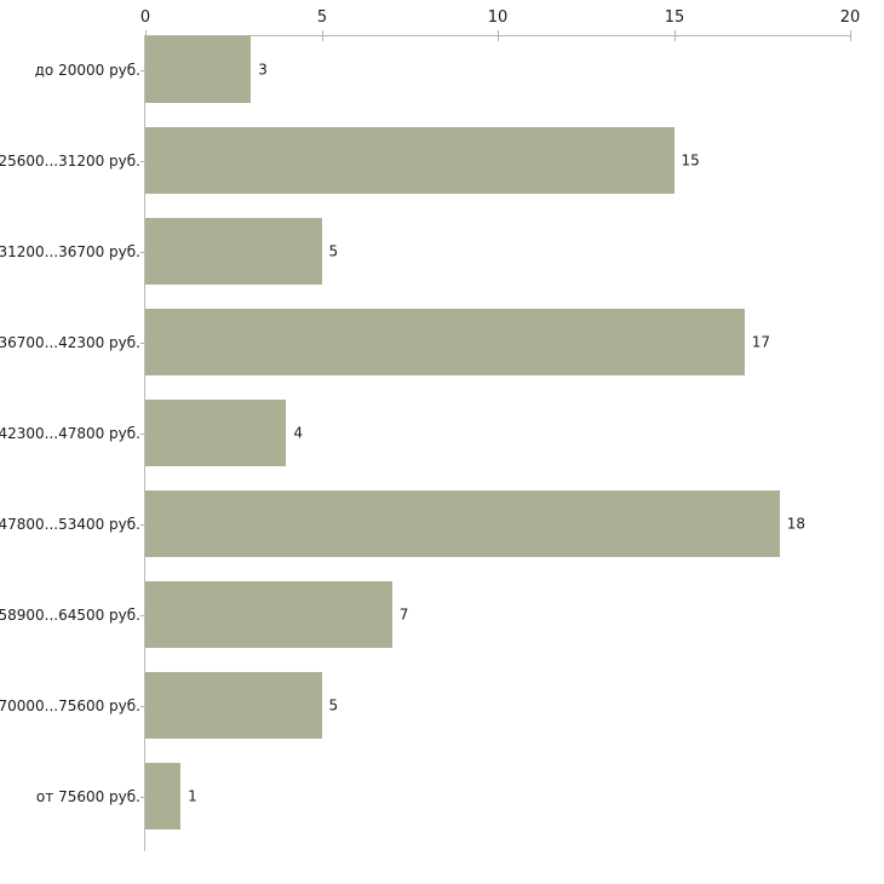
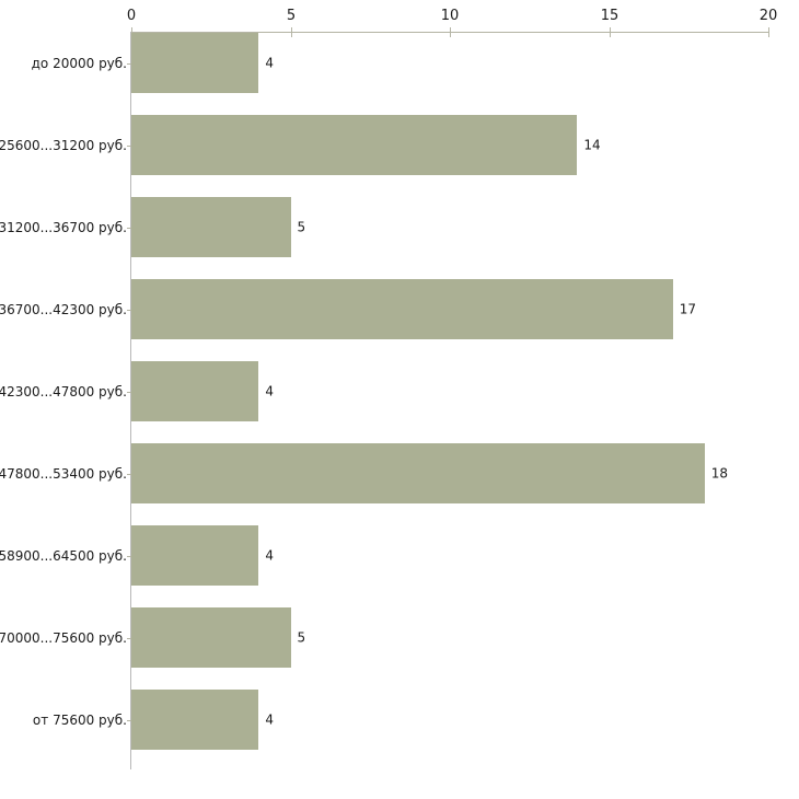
до 20000 руб.: 3 -> 4
25600...31200 руб.: 15 -> 14
58900...64500 руб.: 7 -> 4
от 75600 руб.: 1 -> 4
